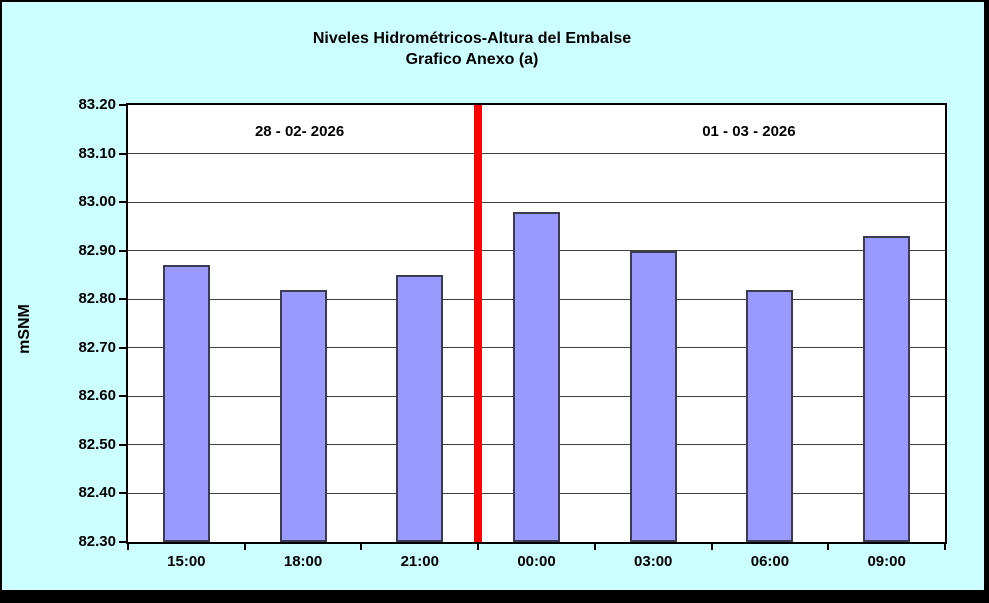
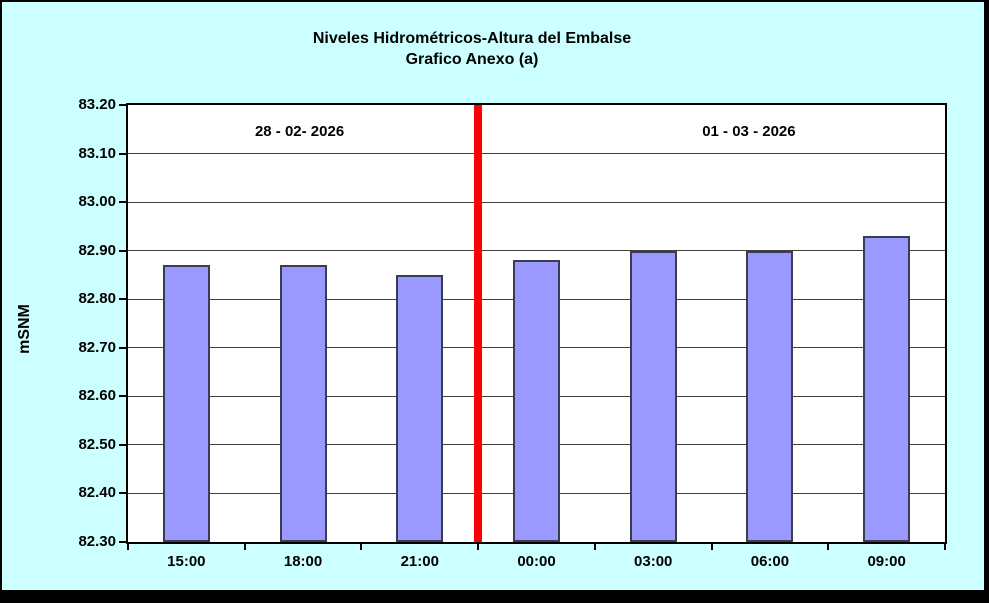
18:00: 82.82 -> 82.87
00:00: 82.98 -> 82.88
06:00: 82.82 -> 82.90
